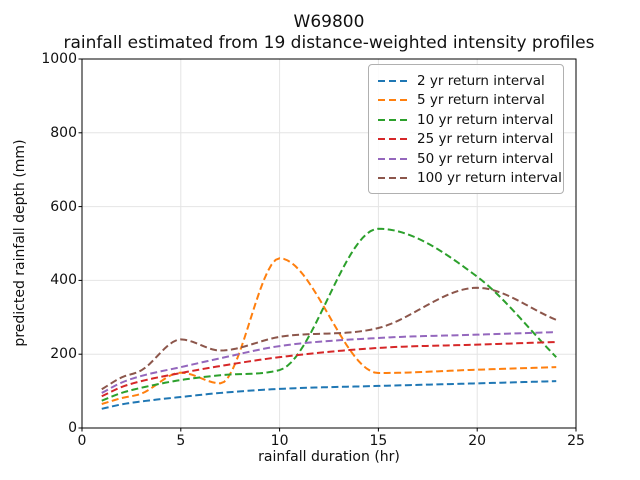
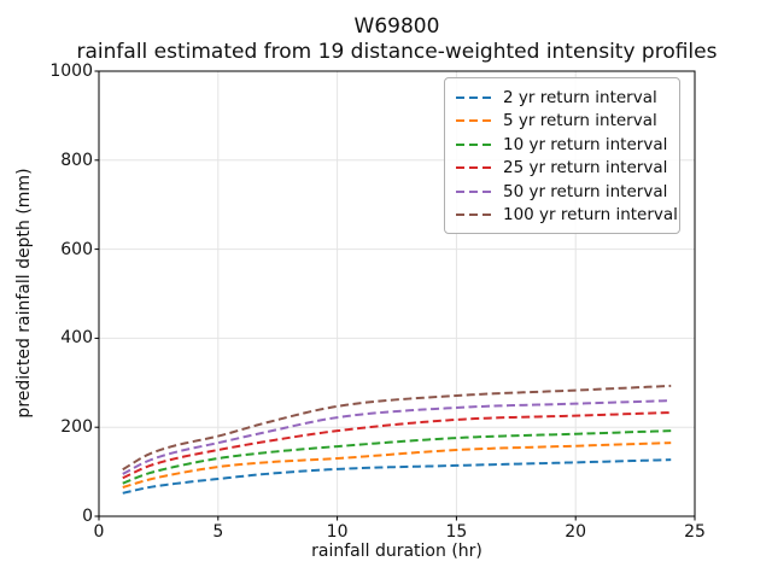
5 yr return interval/5: 150 -> 110
100 yr return interval/5: 240 -> 180
5 yr return interval/10: 460 -> 130
10 yr return interval/15: 540 -> 180
10 yr return interval/20: 410 -> 180
100 yr return interval/20: 380 -> 280
